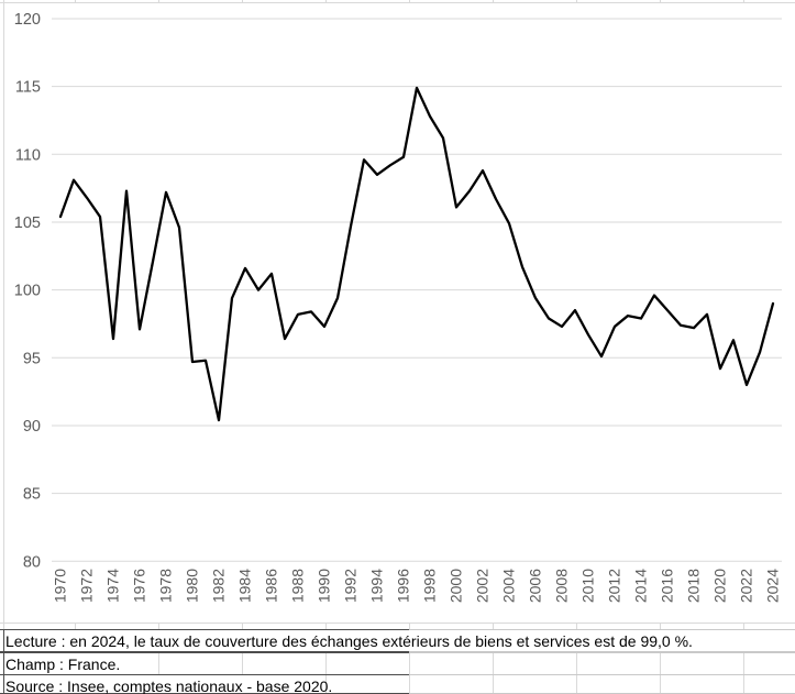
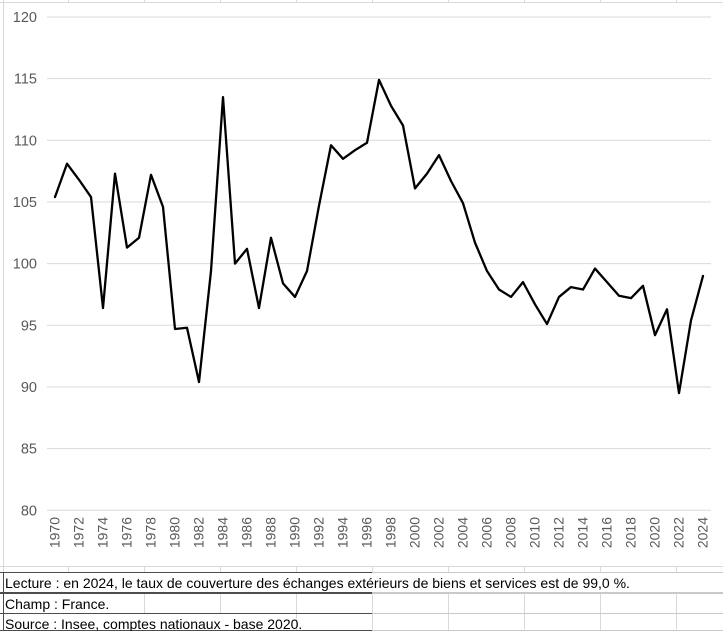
1976: 97.1 -> 101.3
1984: 101.6 -> 113.5
1988: 98.2 -> 102.1
2022: 93.0 -> 89.5
